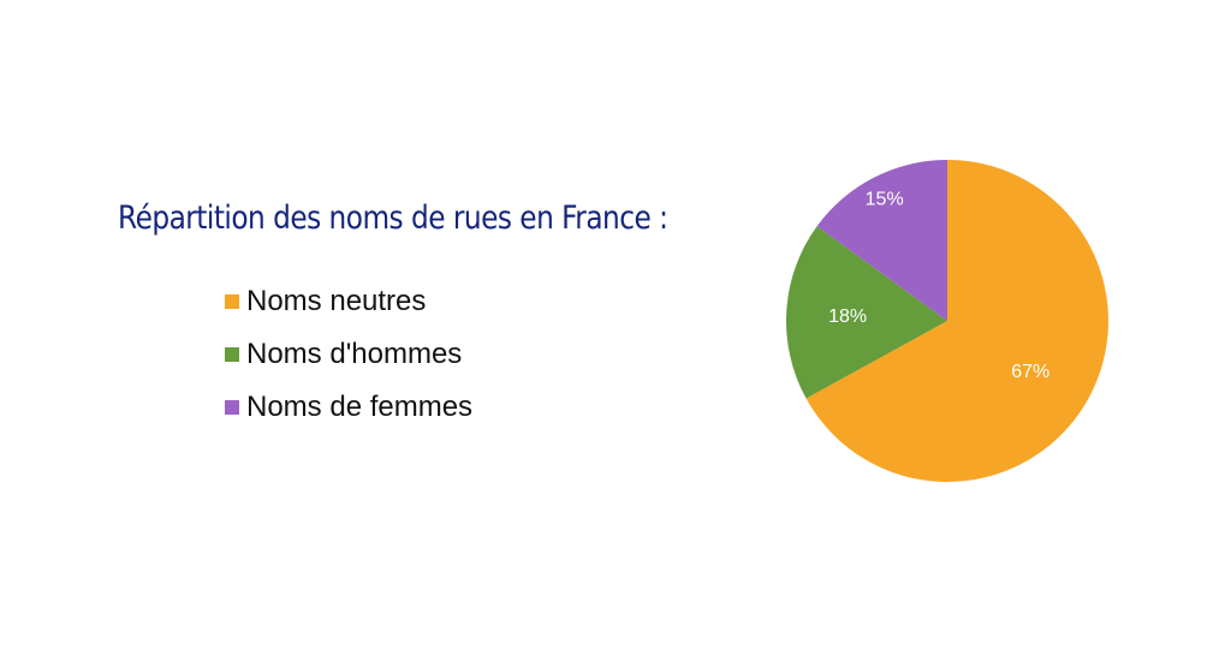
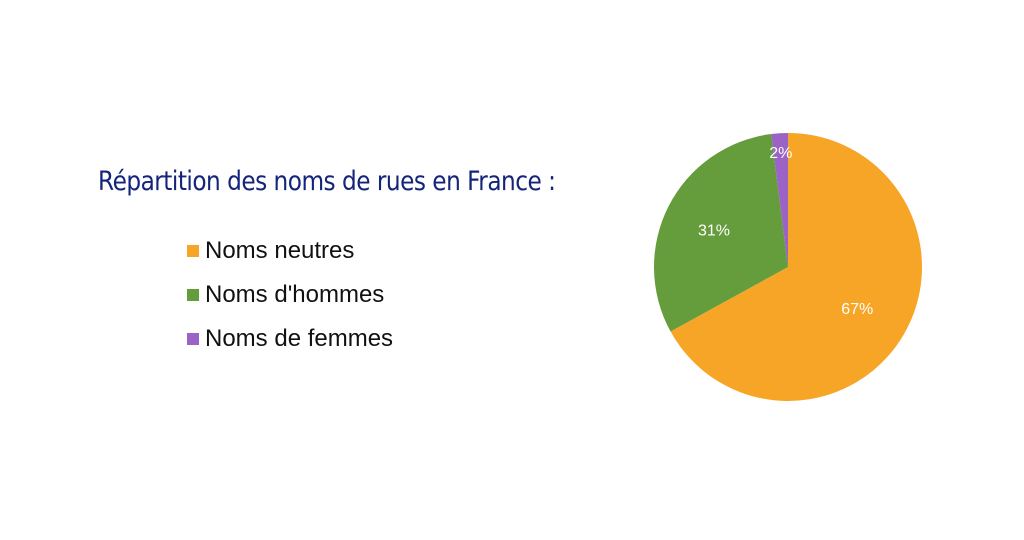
Noms d'hommes: 18% -> 31%
Noms de femmes: 15% -> 2%
